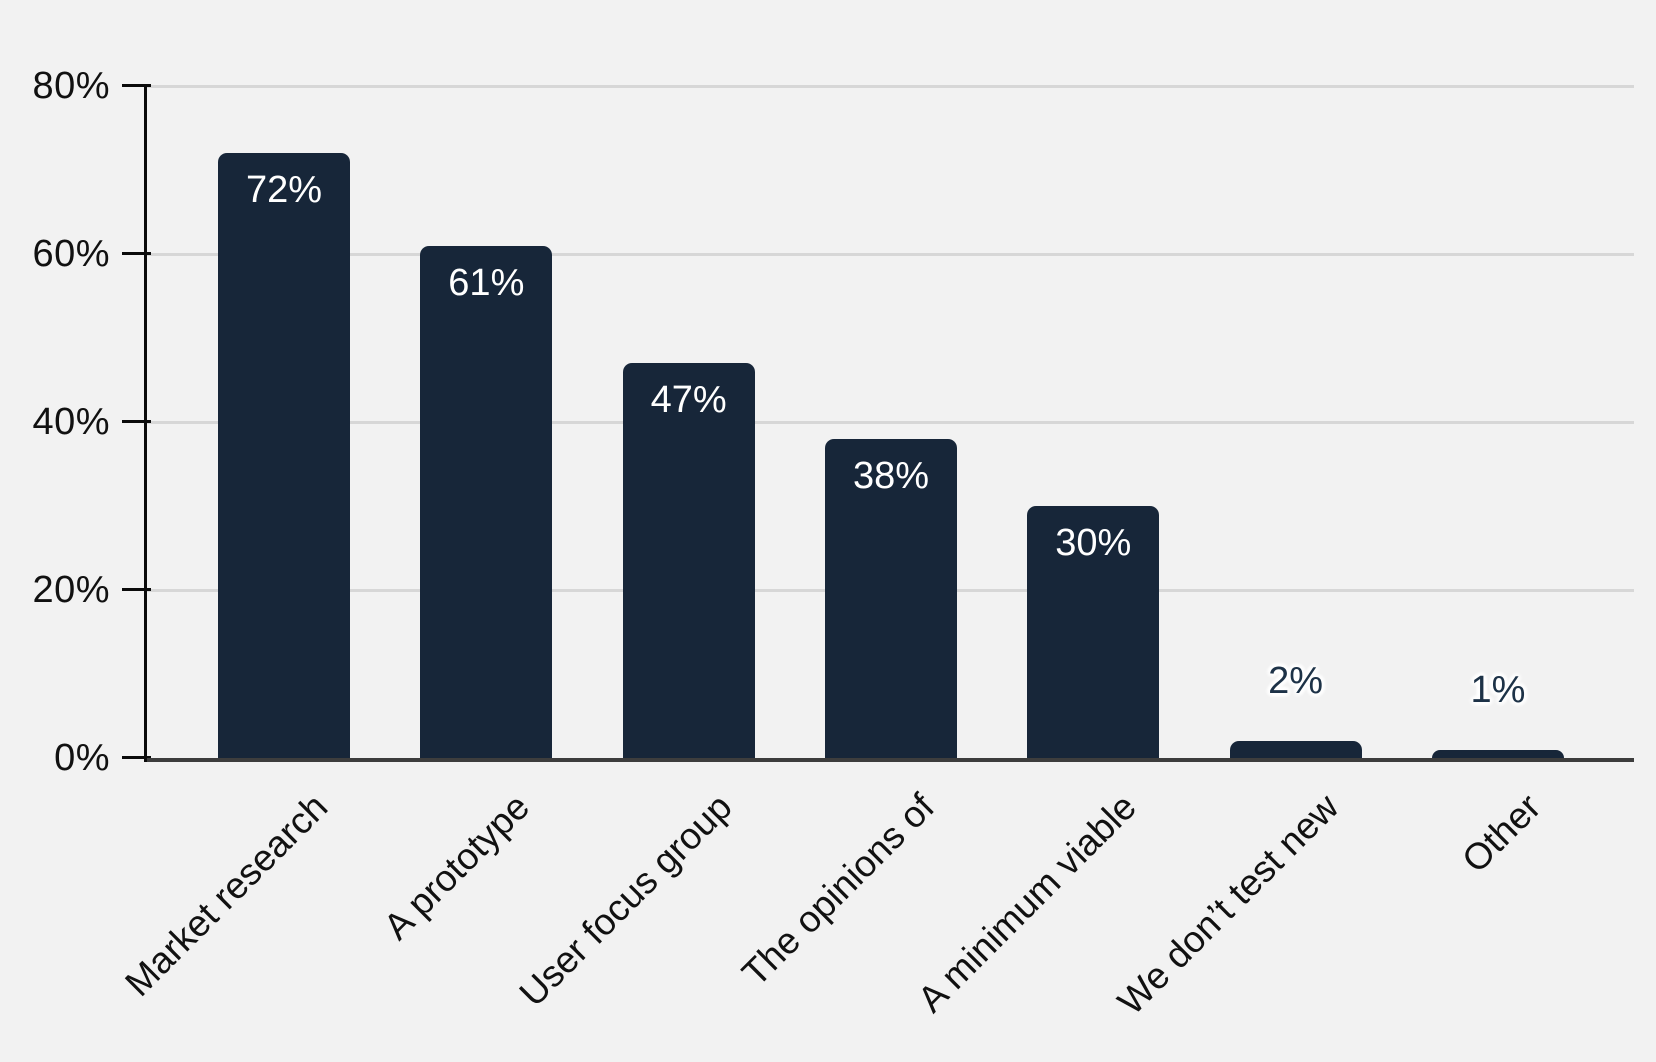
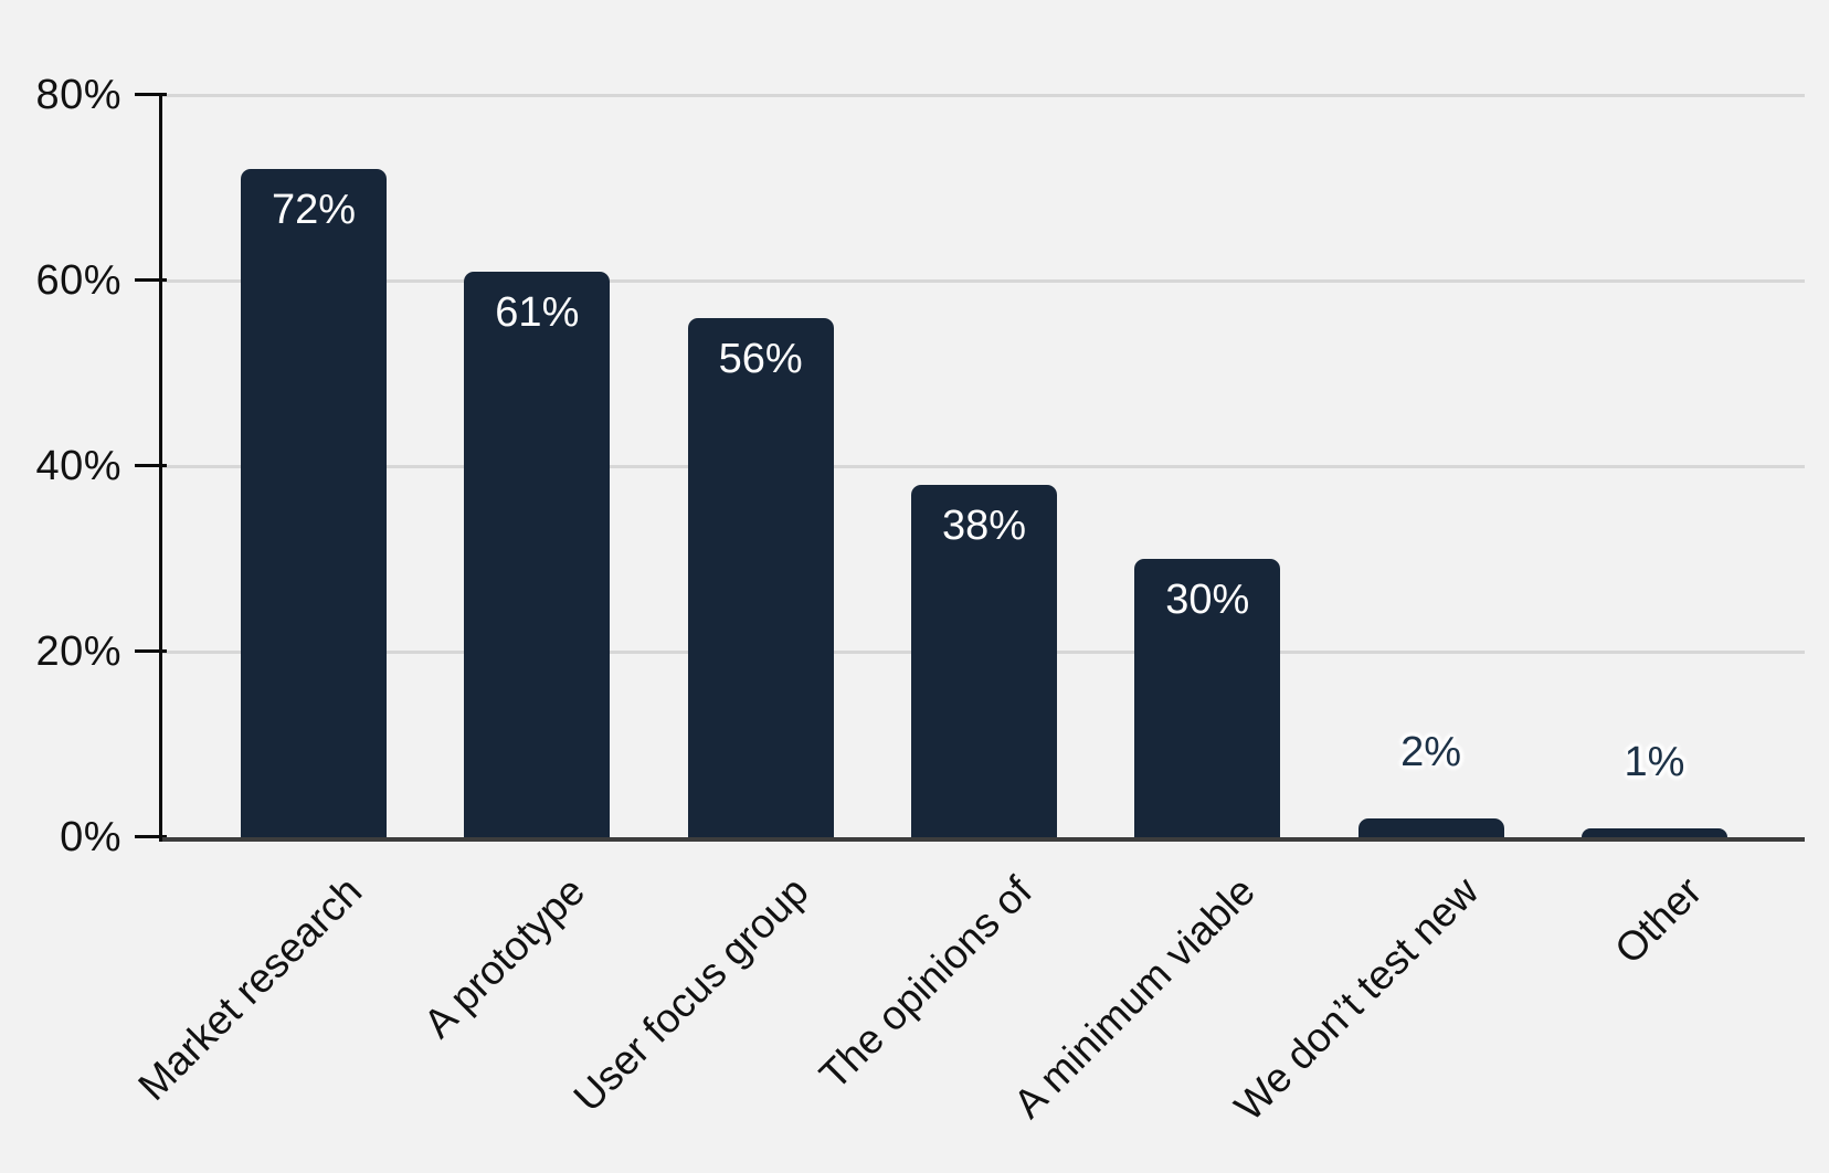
User focus group: 47% -> 56%
